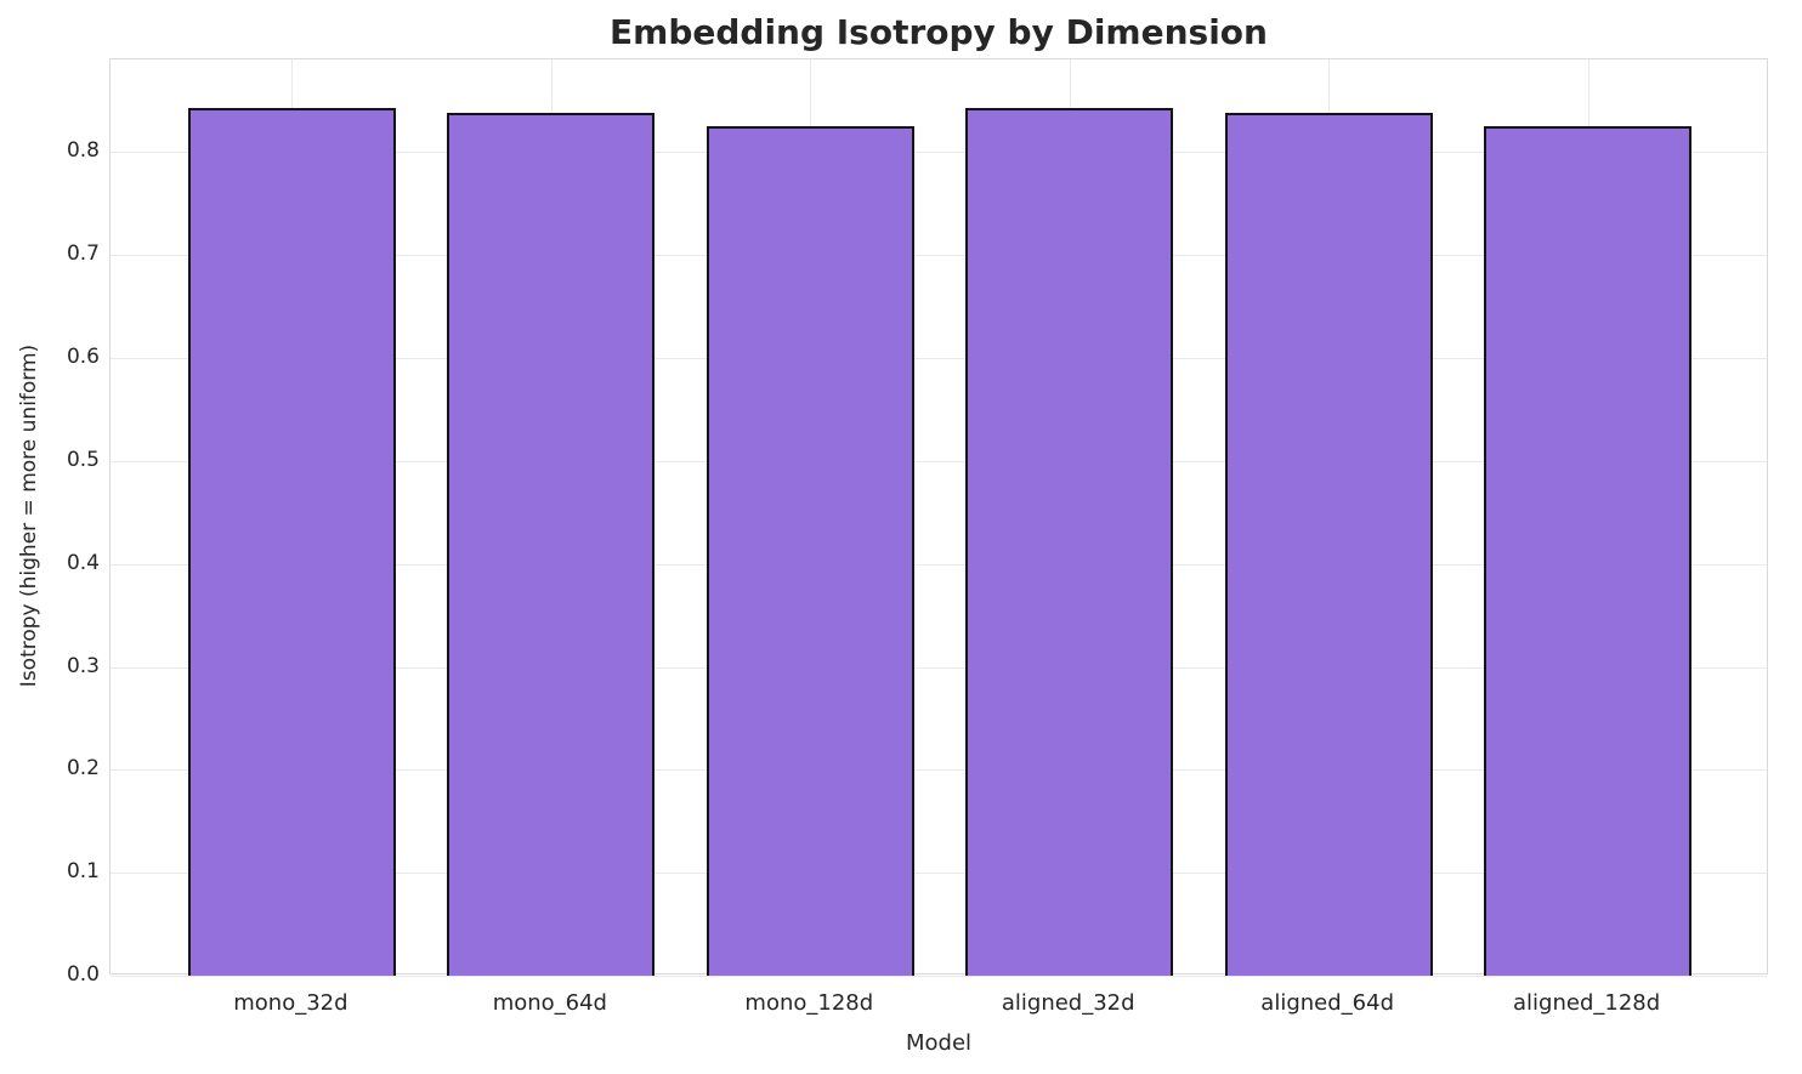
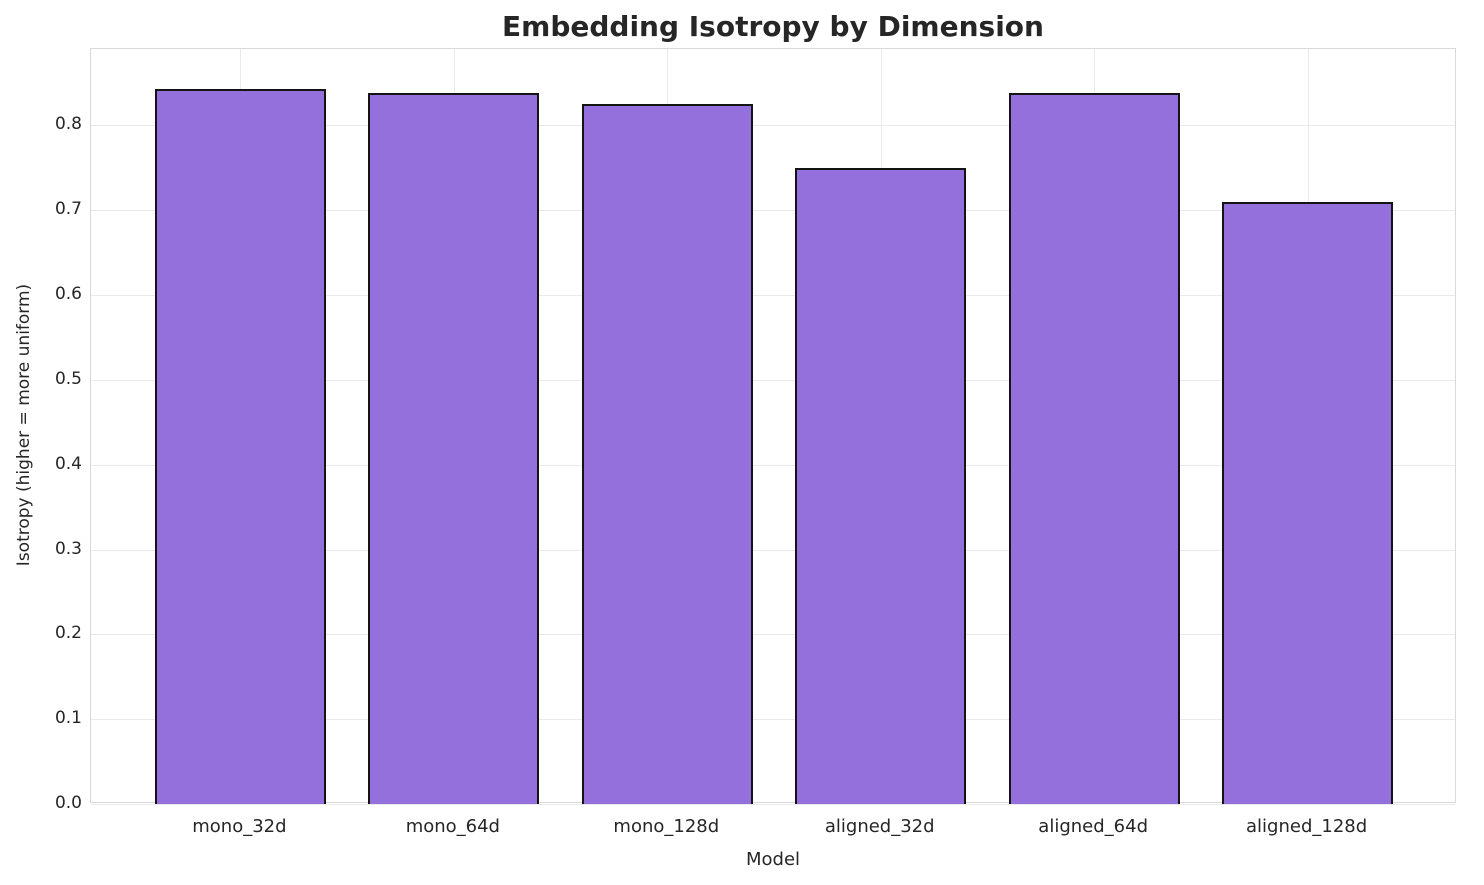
aligned_32d: 0.84 -> 0.75
aligned_128d: 0.82 -> 0.71
